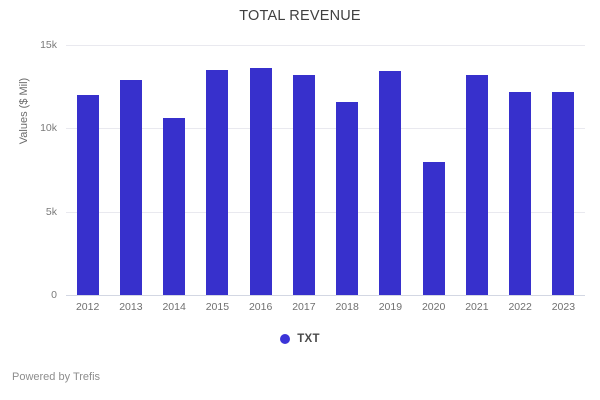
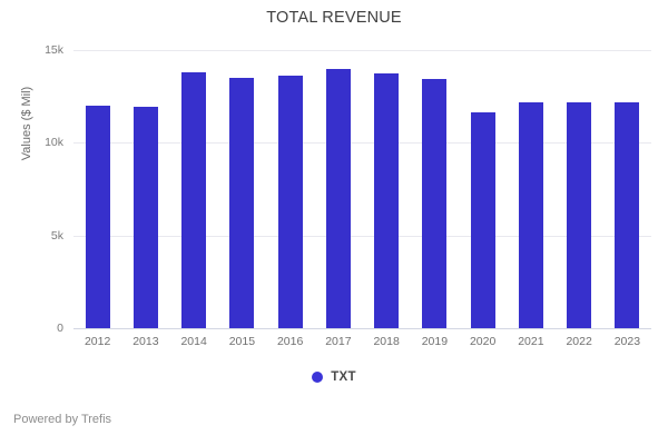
2013: 12.9k -> 11.9k
2014: 10.6k -> 13.8k
2017: 13.2k -> 14.0k
2018: 11.6k -> 13.7k
2020: 8.0k -> 11.6k
2021: 13.2k -> 12.2k
